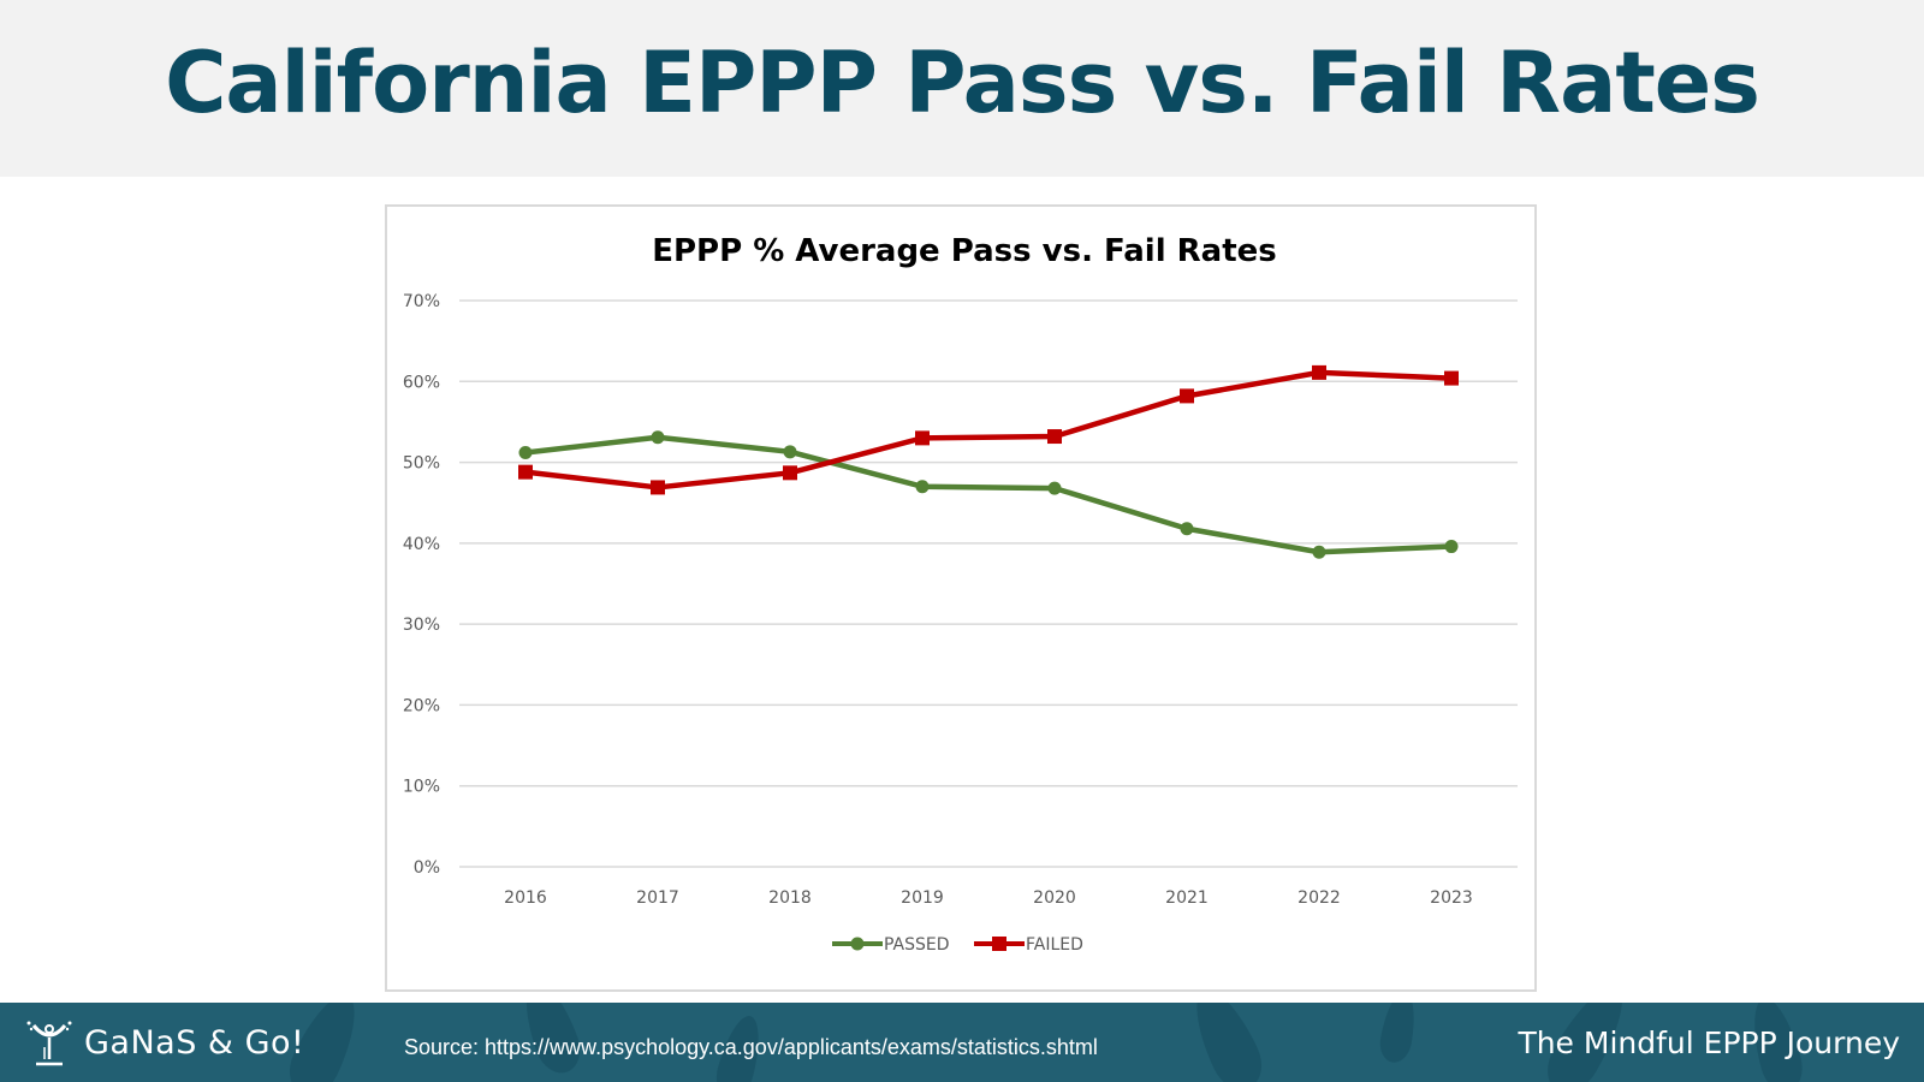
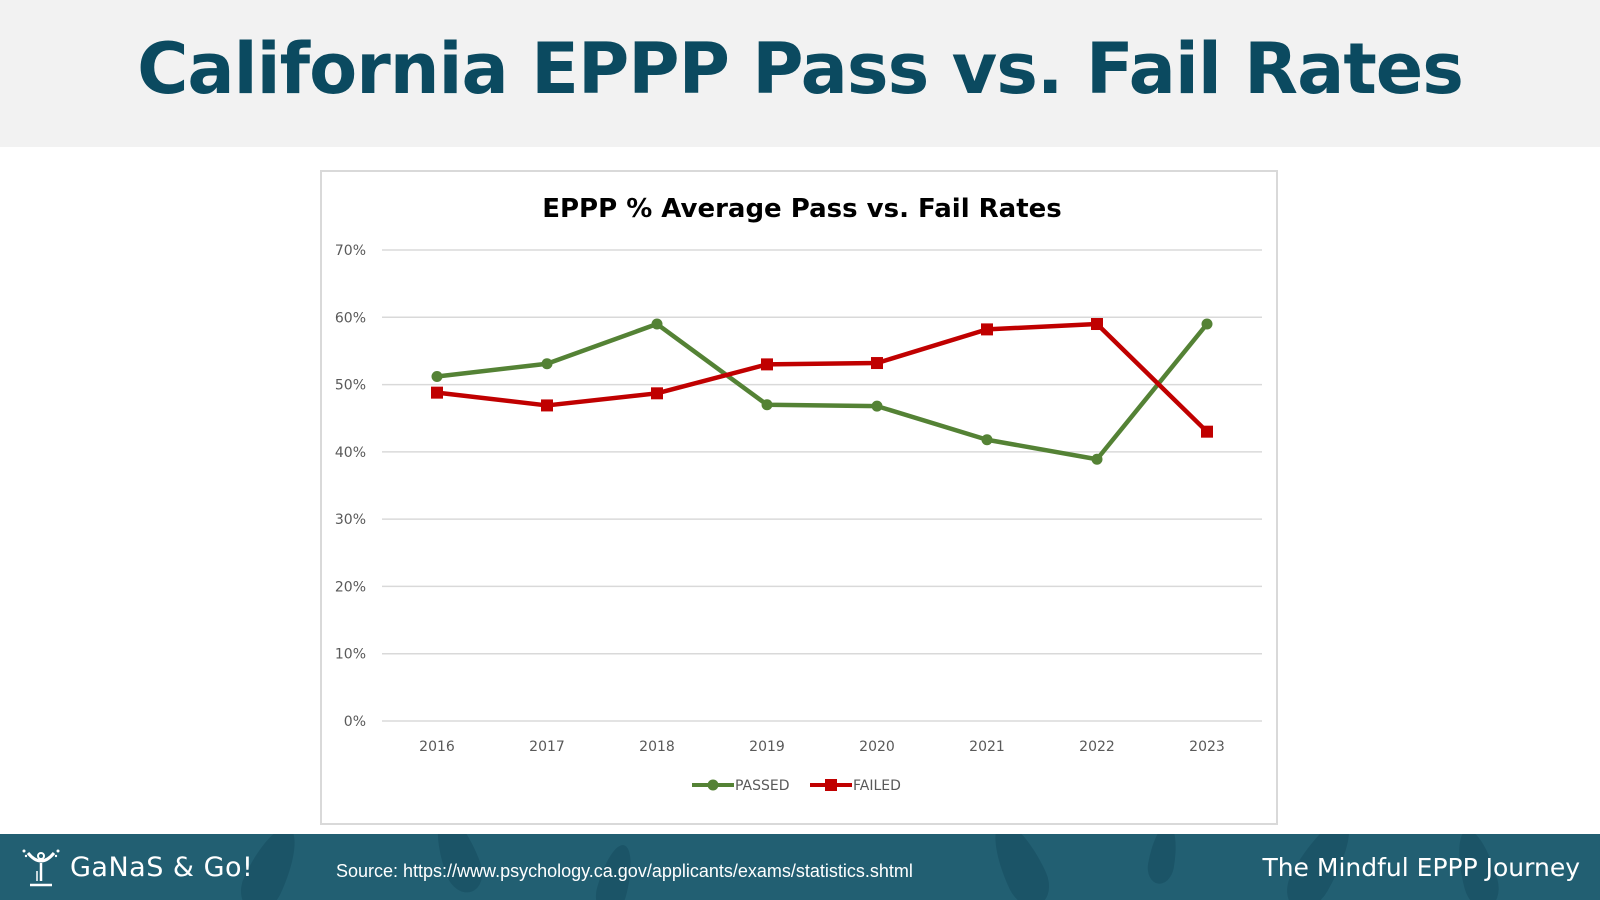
PASSED/2018: 51% -> 59%
FAILED/2022: 61% -> 59%
PASSED/2023: 40% -> 59%
FAILED/2023: 60% -> 43%
